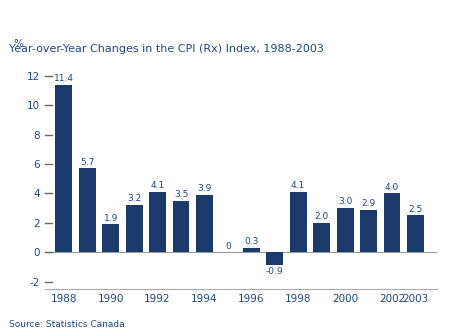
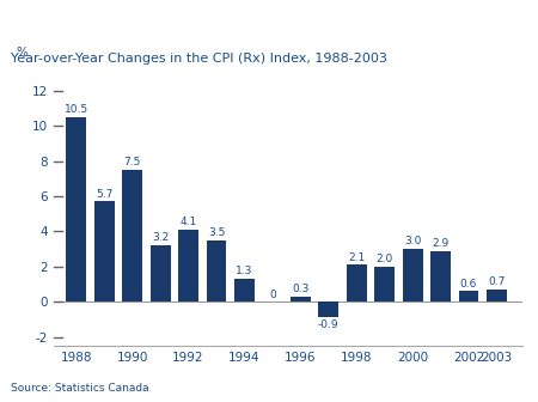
1988: 11.4 -> 10.5
1990: 1.9 -> 7.5
1994: 3.9 -> 1.3
1998: 4.1 -> 2.1
2002: 4.0 -> 0.6
2003: 2.5 -> 0.7
